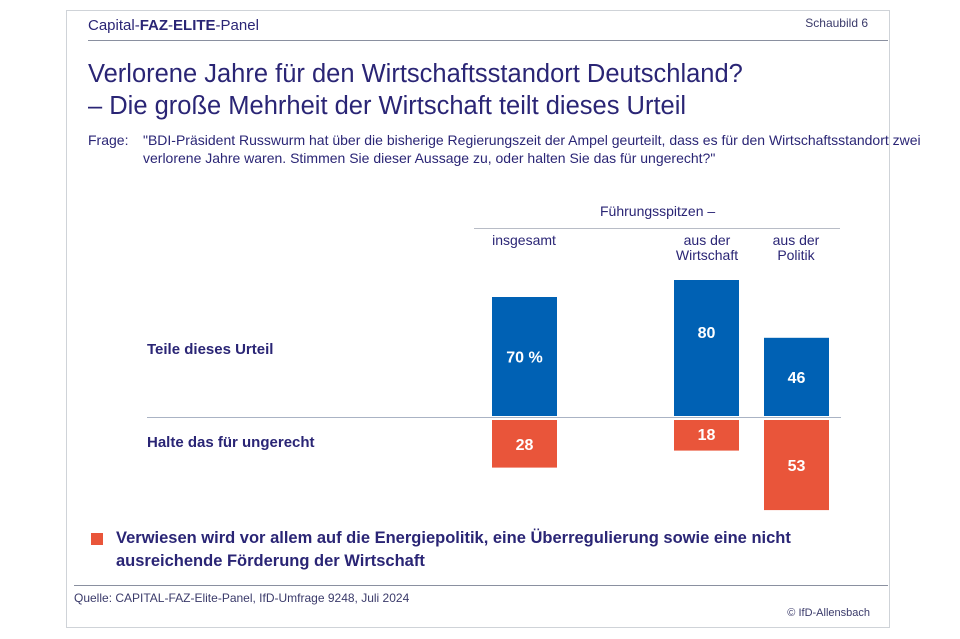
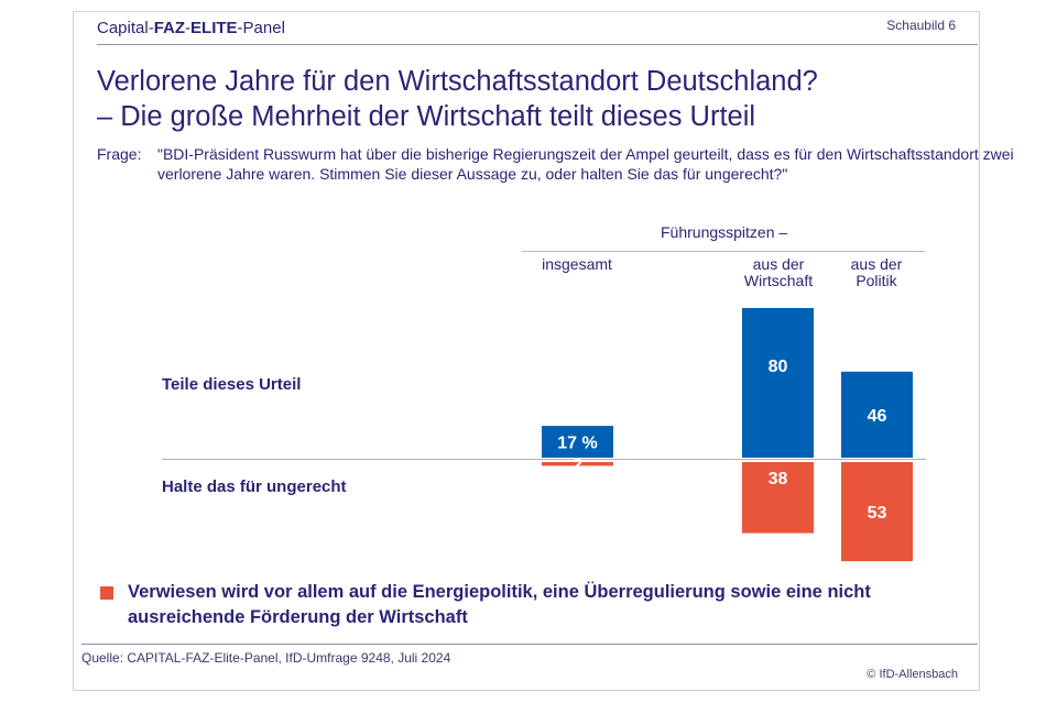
Teile dieses Urteil/insgesamt: 70 -> 17
Halte das für ungerecht/insgesamt: 28 -> 2
Halte das für ungerecht/aus der Wirtschaft: 18 -> 38
